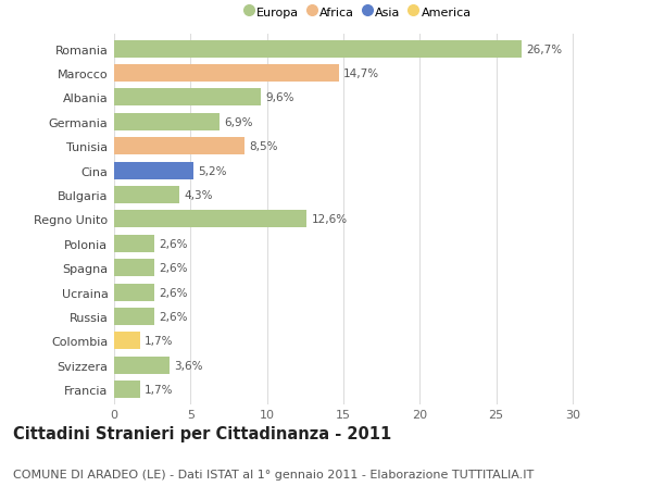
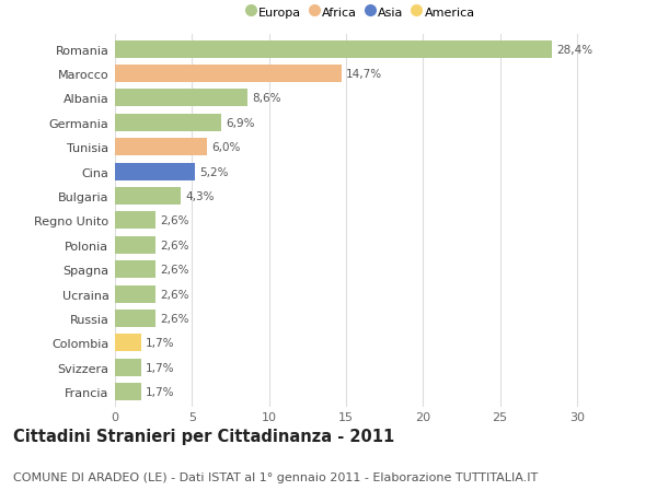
Romania: 26,7% -> 28,4%
Albania: 9,6% -> 8,6%
Tunisia: 8,5% -> 6,0%
Regno Unito: 12,6% -> 2,6%
Svizzera: 3,6% -> 1,7%
